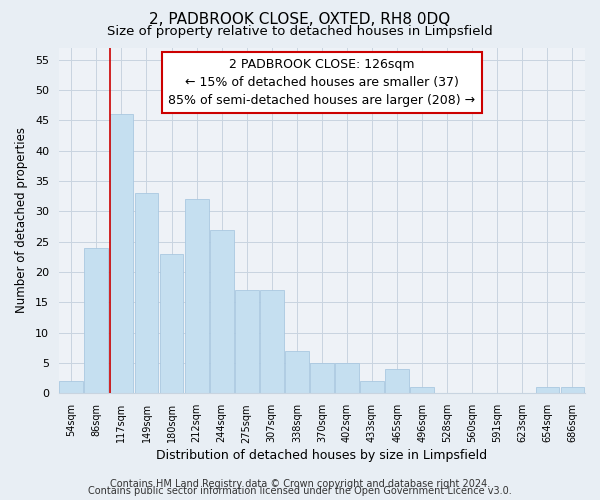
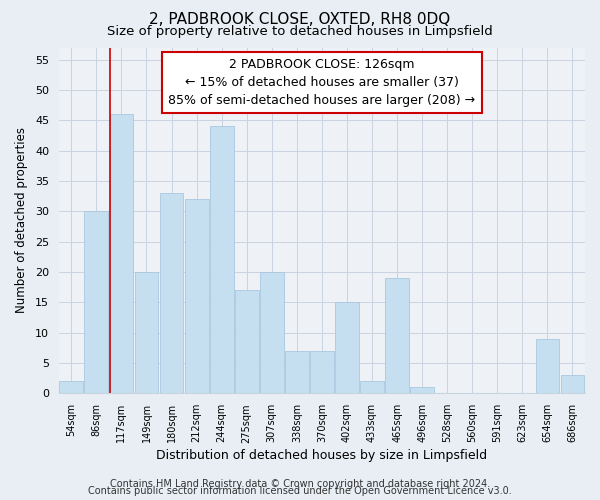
86sqm: 24 -> 30
149sqm: 33 -> 20
180sqm: 23 -> 33
244sqm: 27 -> 44
307sqm: 17 -> 20
370sqm: 5 -> 7
402sqm: 5 -> 15
465sqm: 4 -> 19
654sqm: 1 -> 9
686sqm: 1 -> 3
